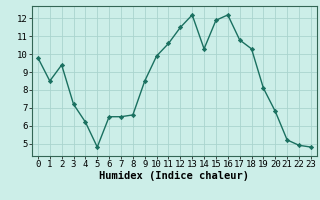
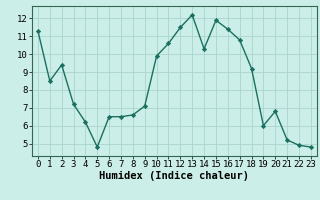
0: 9.8 -> 11.3
9: 8.5 -> 7.1
16: 12.2 -> 11.4
18: 10.3 -> 9.2
19: 8.1 -> 6.0
